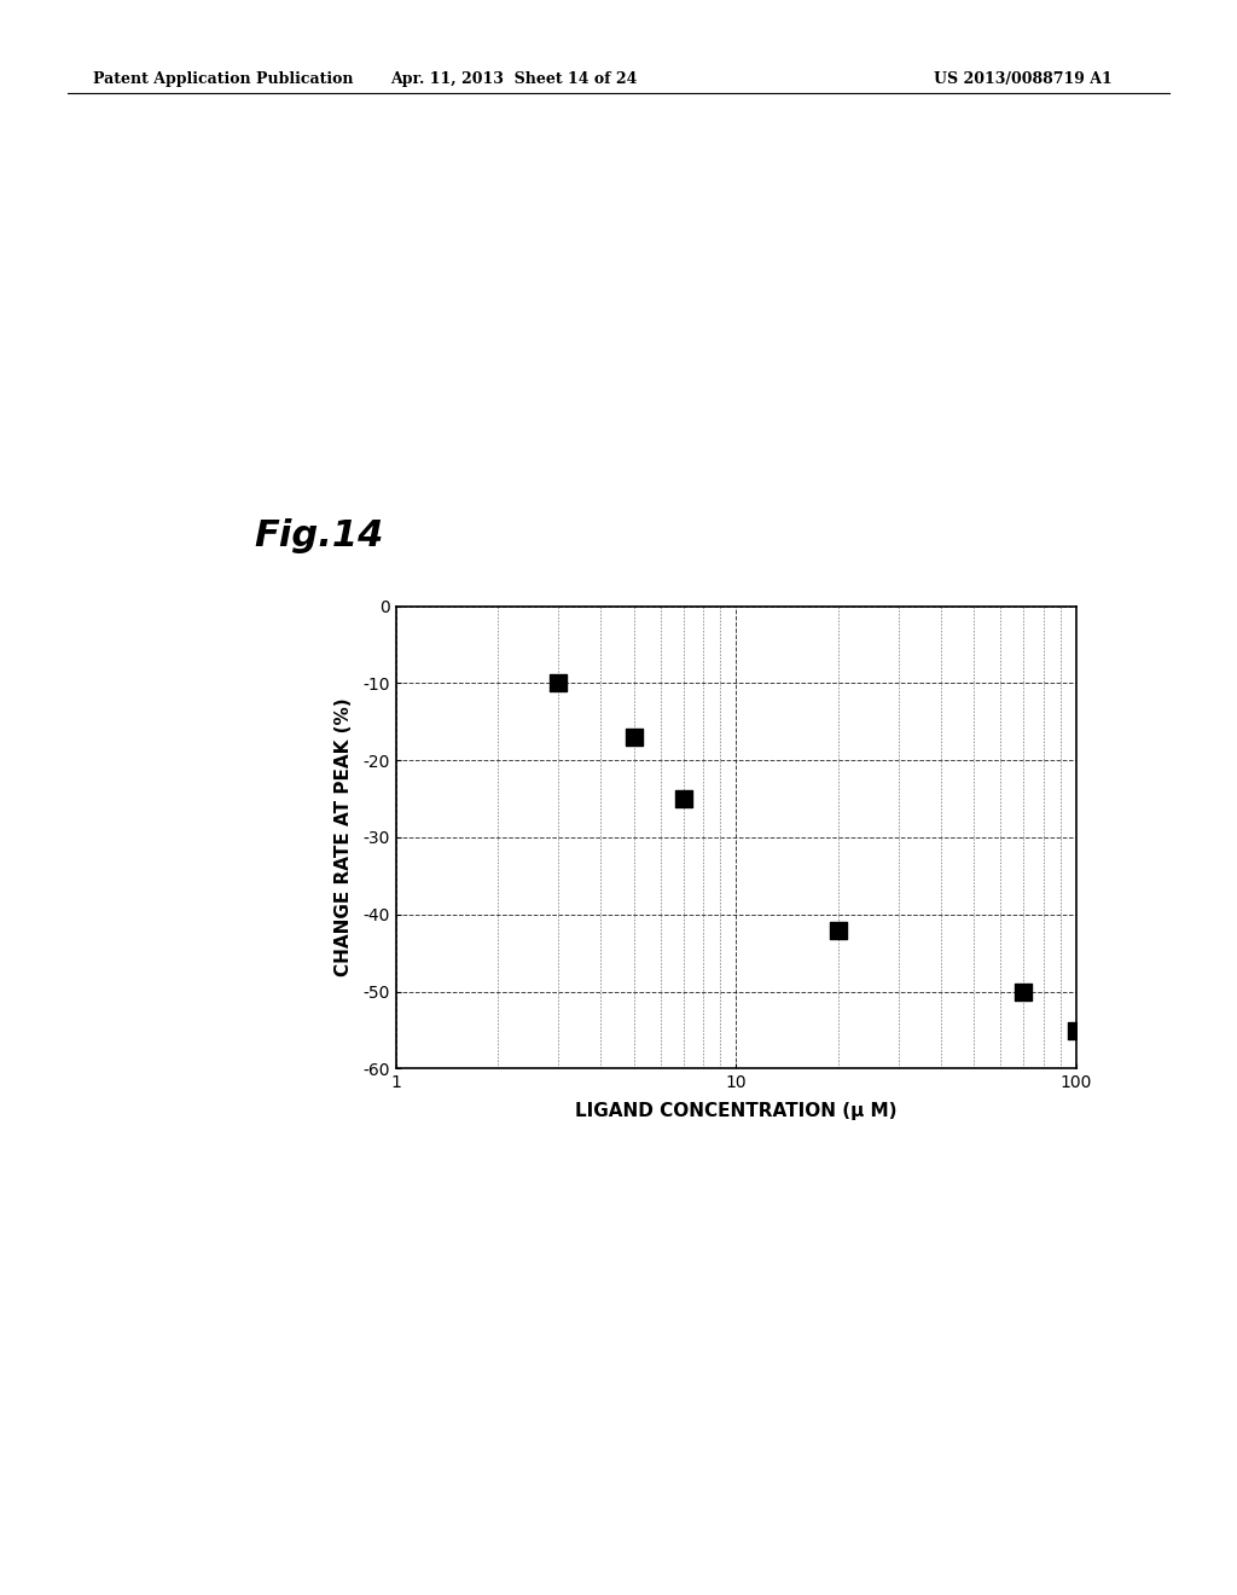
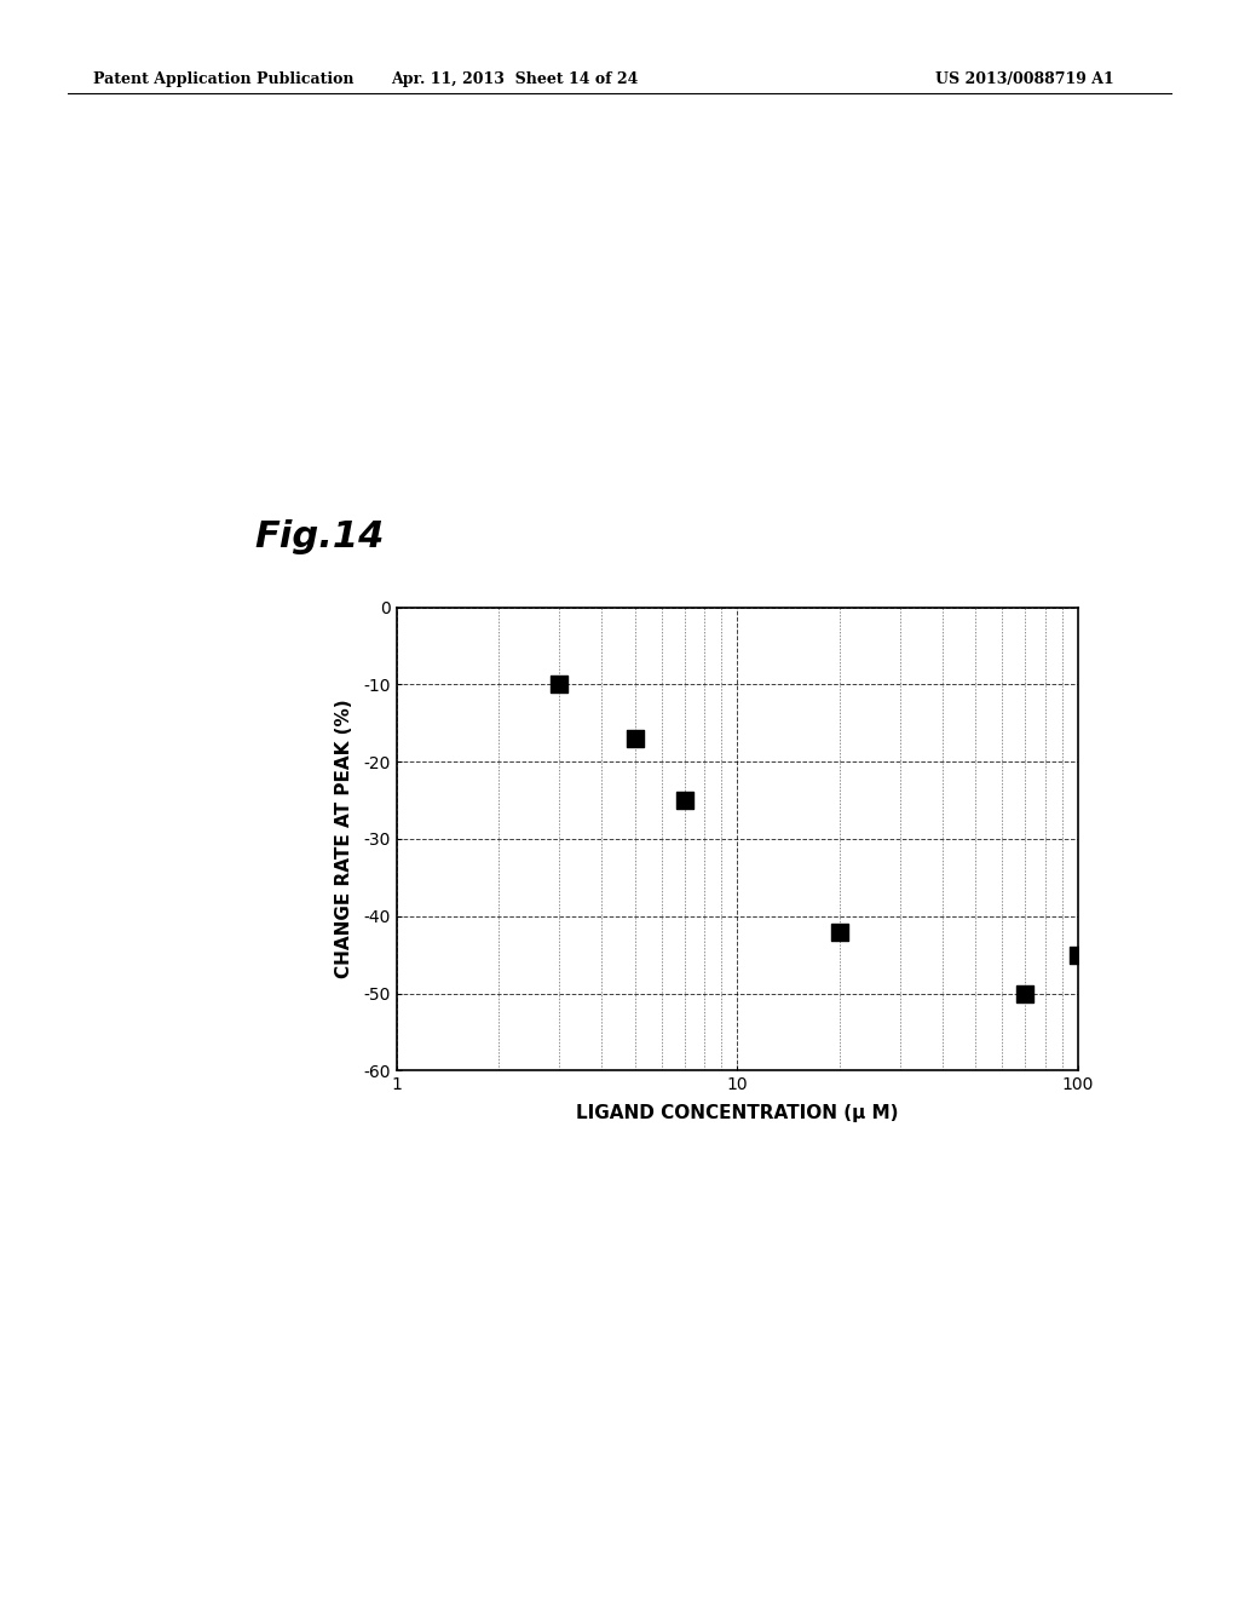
100: -55 -> -45
